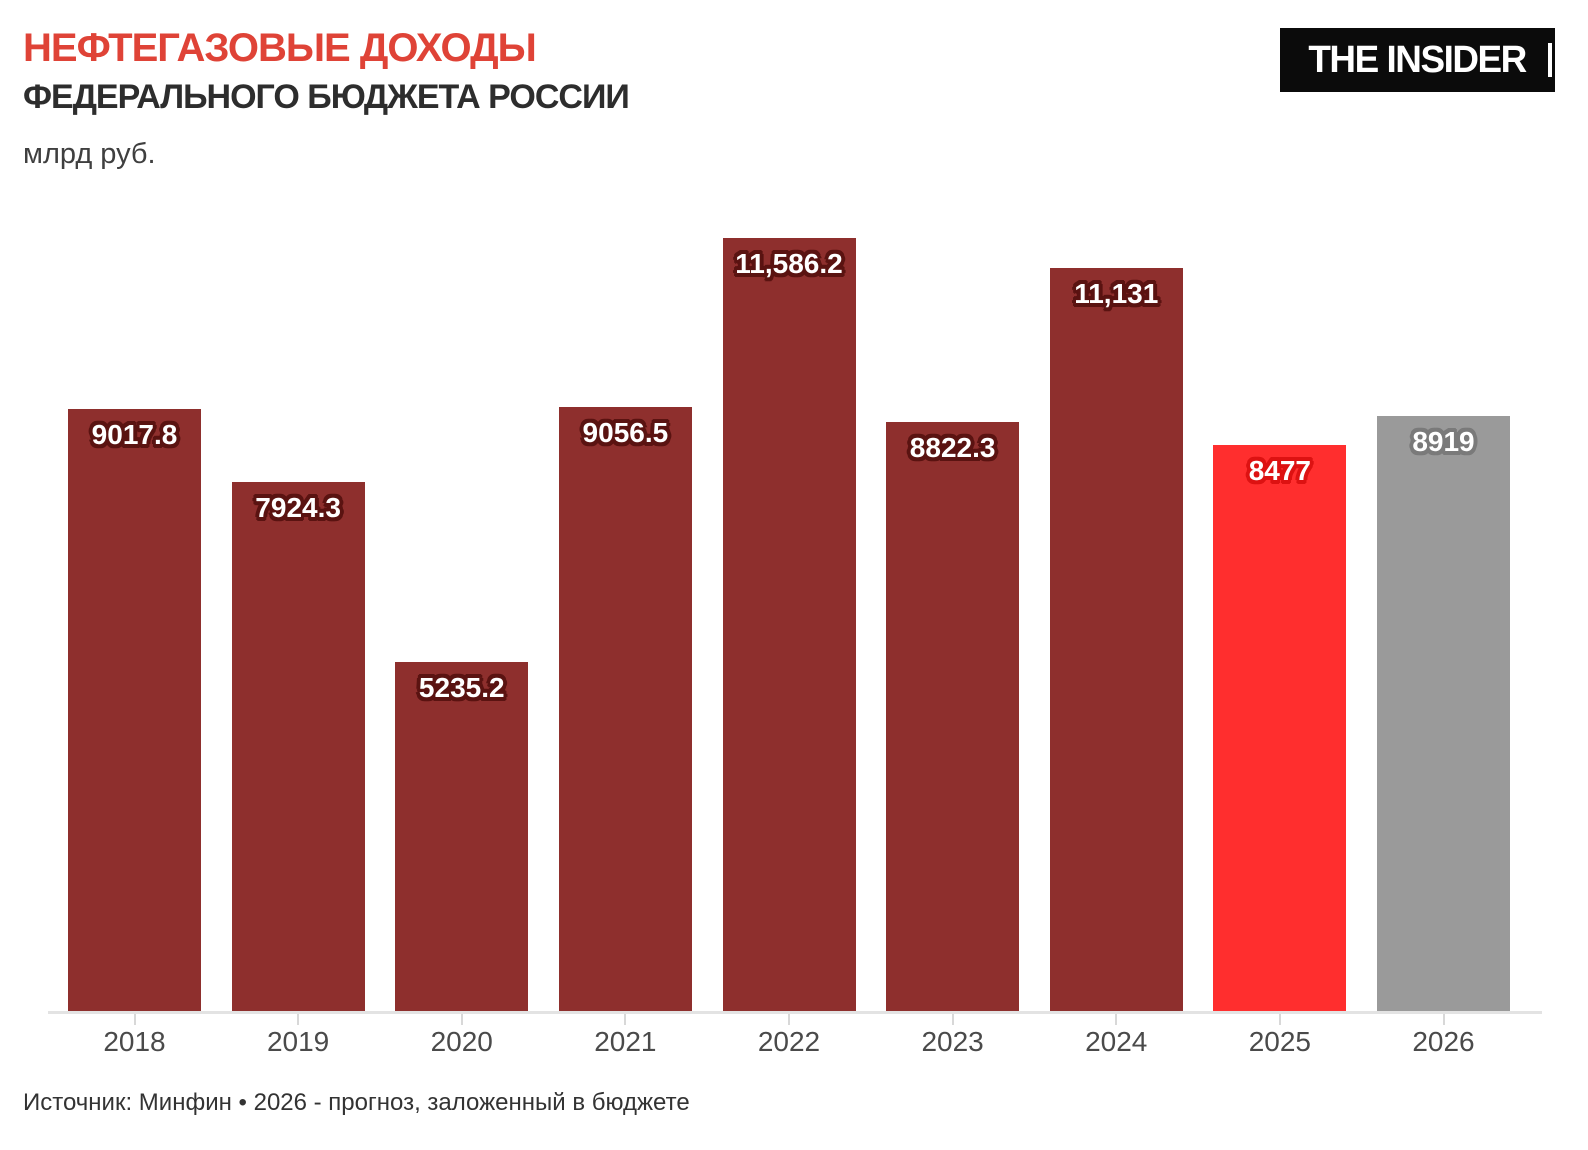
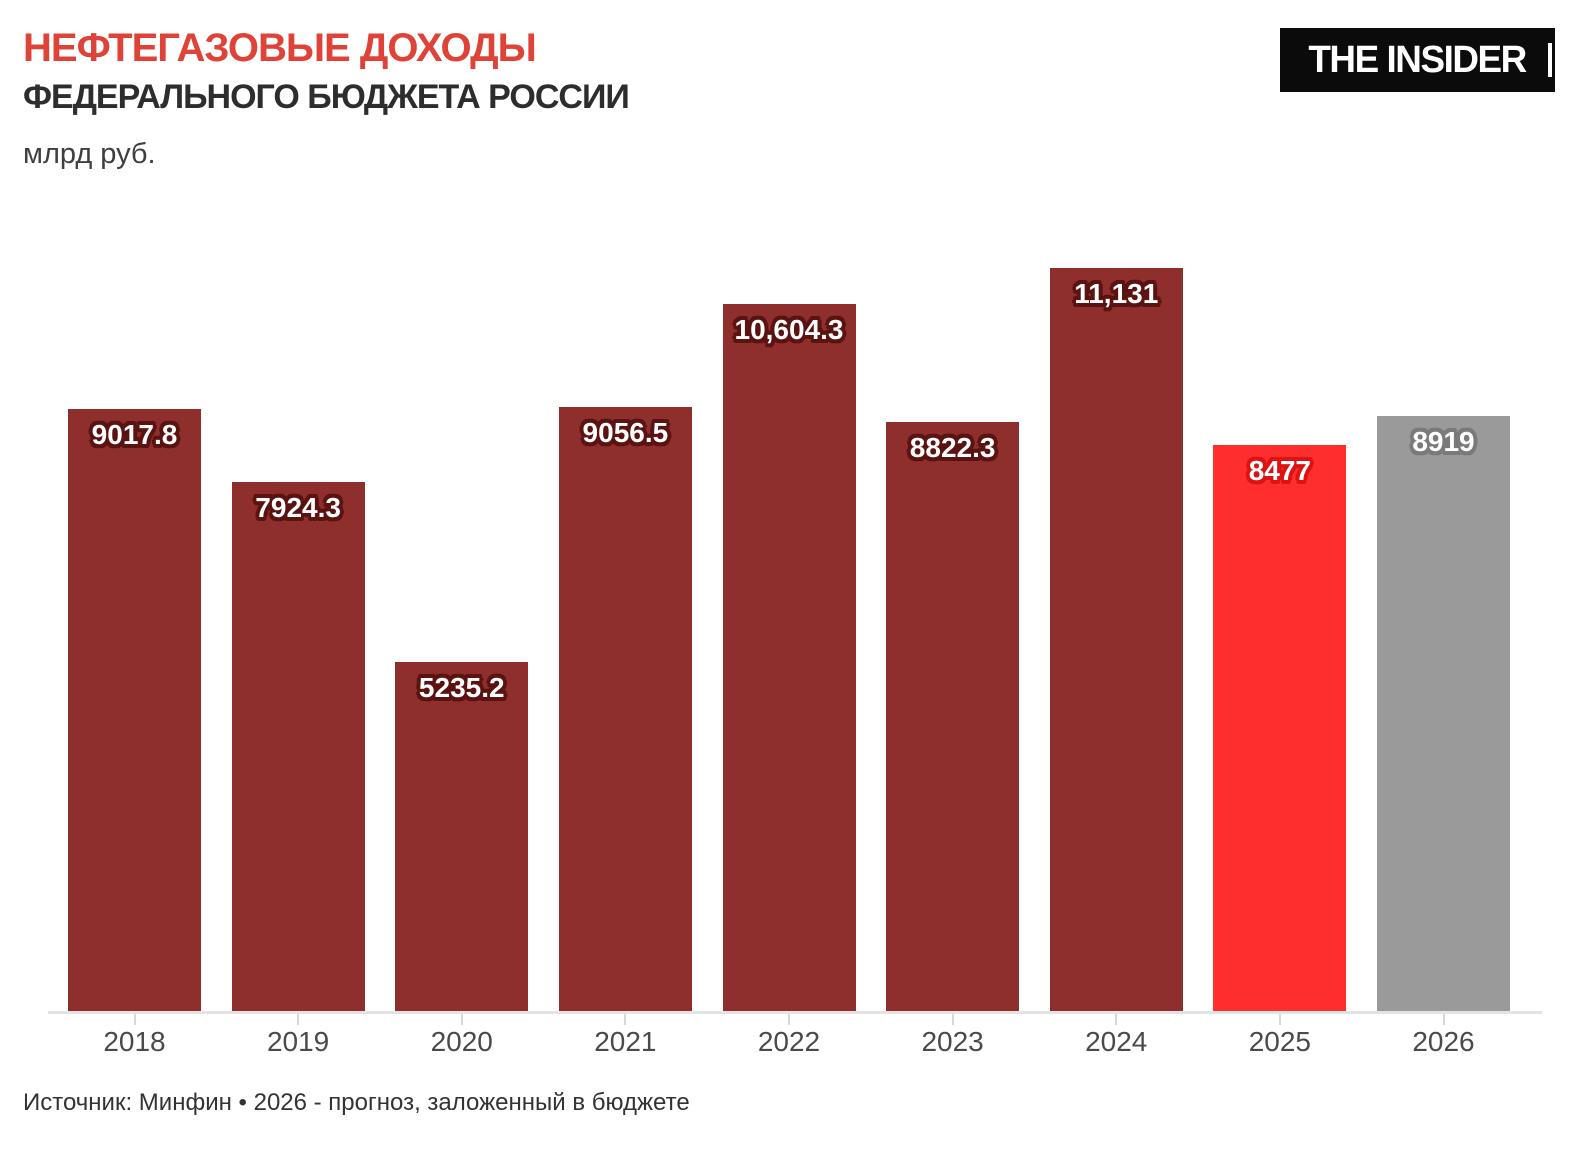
2022: 11,586.2 -> 10,604.3
